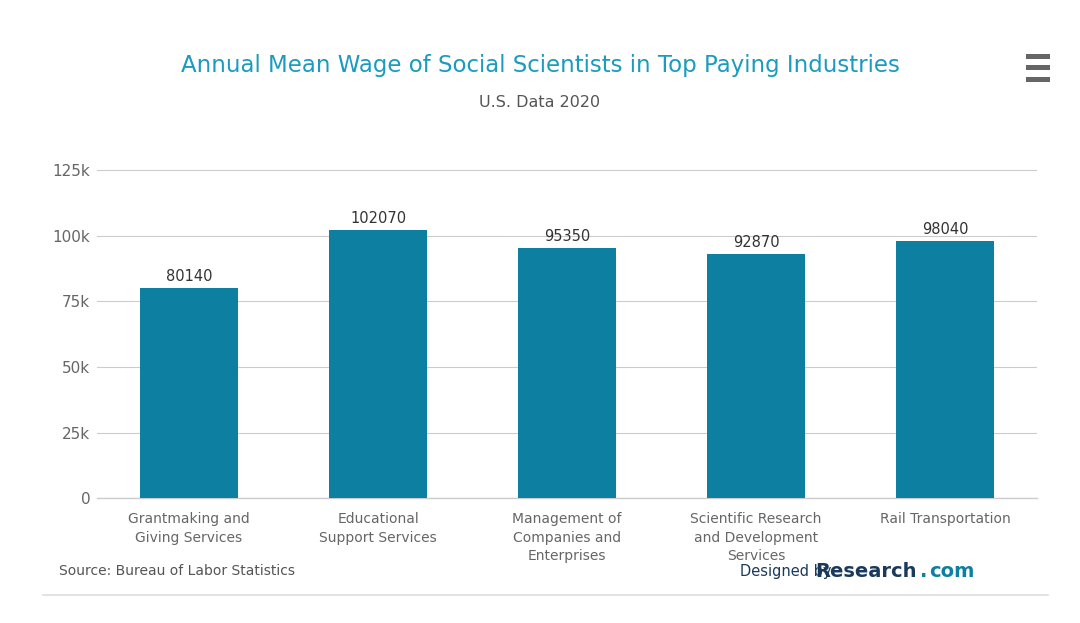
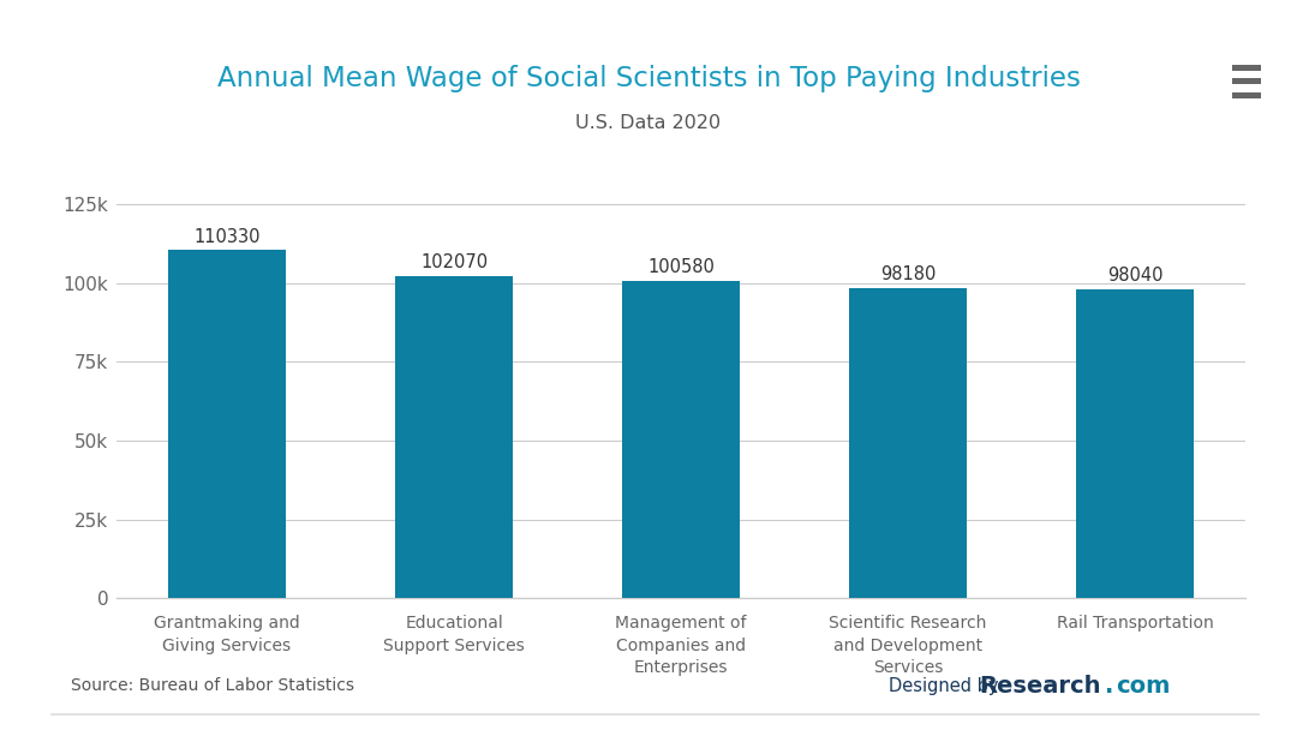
Grantmaking and Giving Services: 80140 -> 110330
Management of Companies and Enterprises: 95350 -> 100580
Scientific Research and Development Services: 92870 -> 98180
